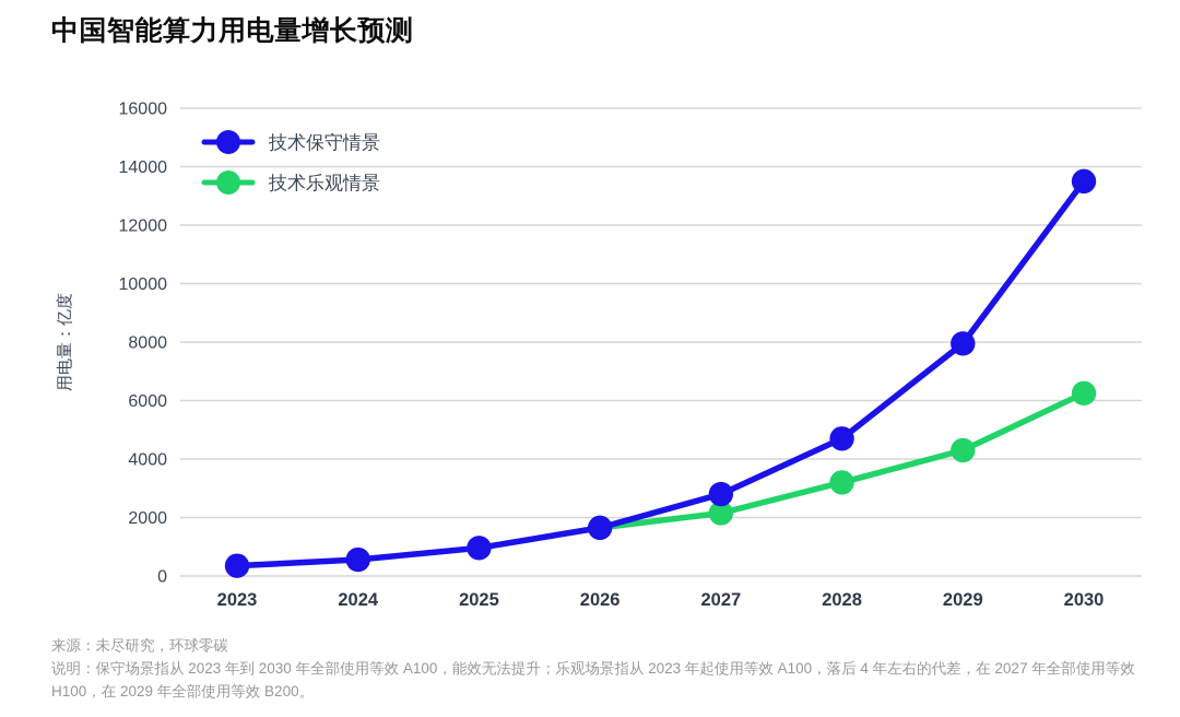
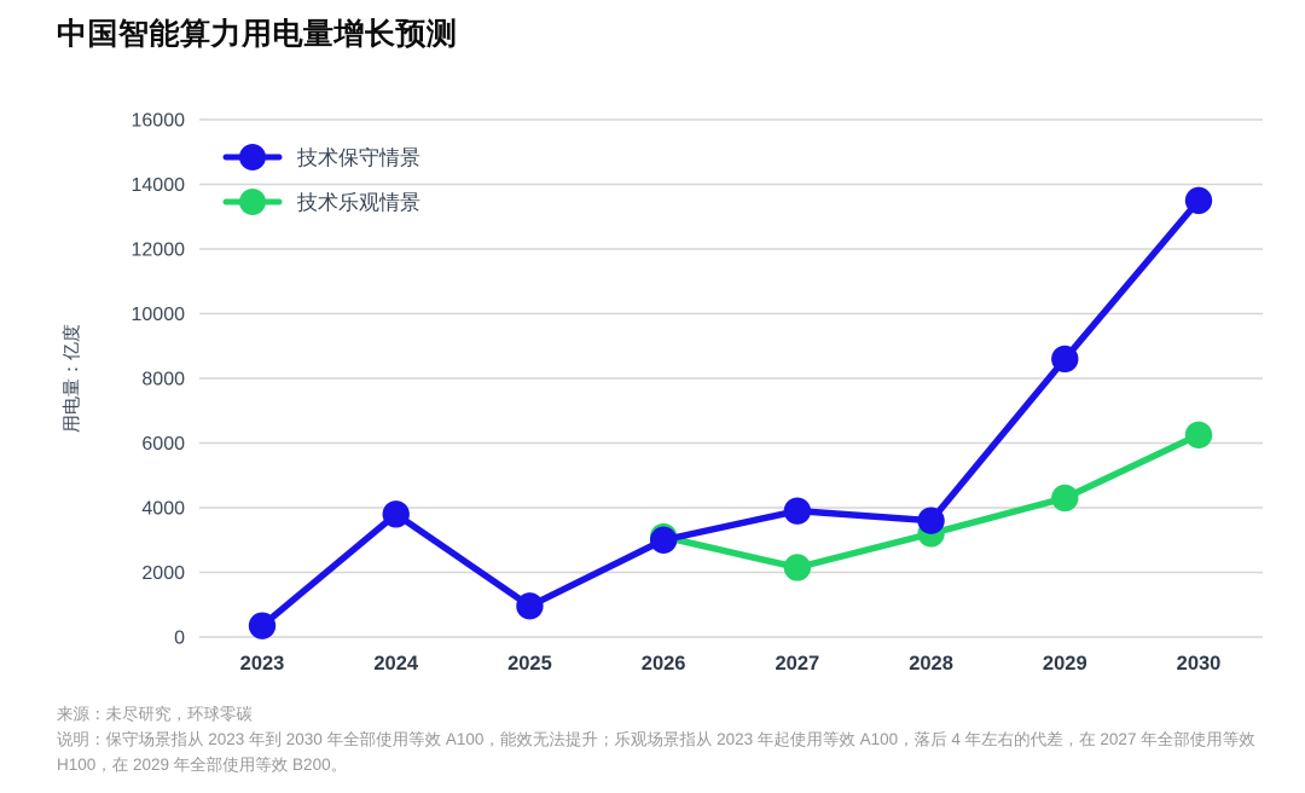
技术保守情景/2024: 600 -> 3800
技术保守情景/2026: 1600 -> 3000
技术乐观情景/2026: 1600 -> 3100
技术保守情景/2027: 2800 -> 3900
技术保守情景/2028: 4700 -> 3600
技术保守情景/2029: 8000 -> 8600
